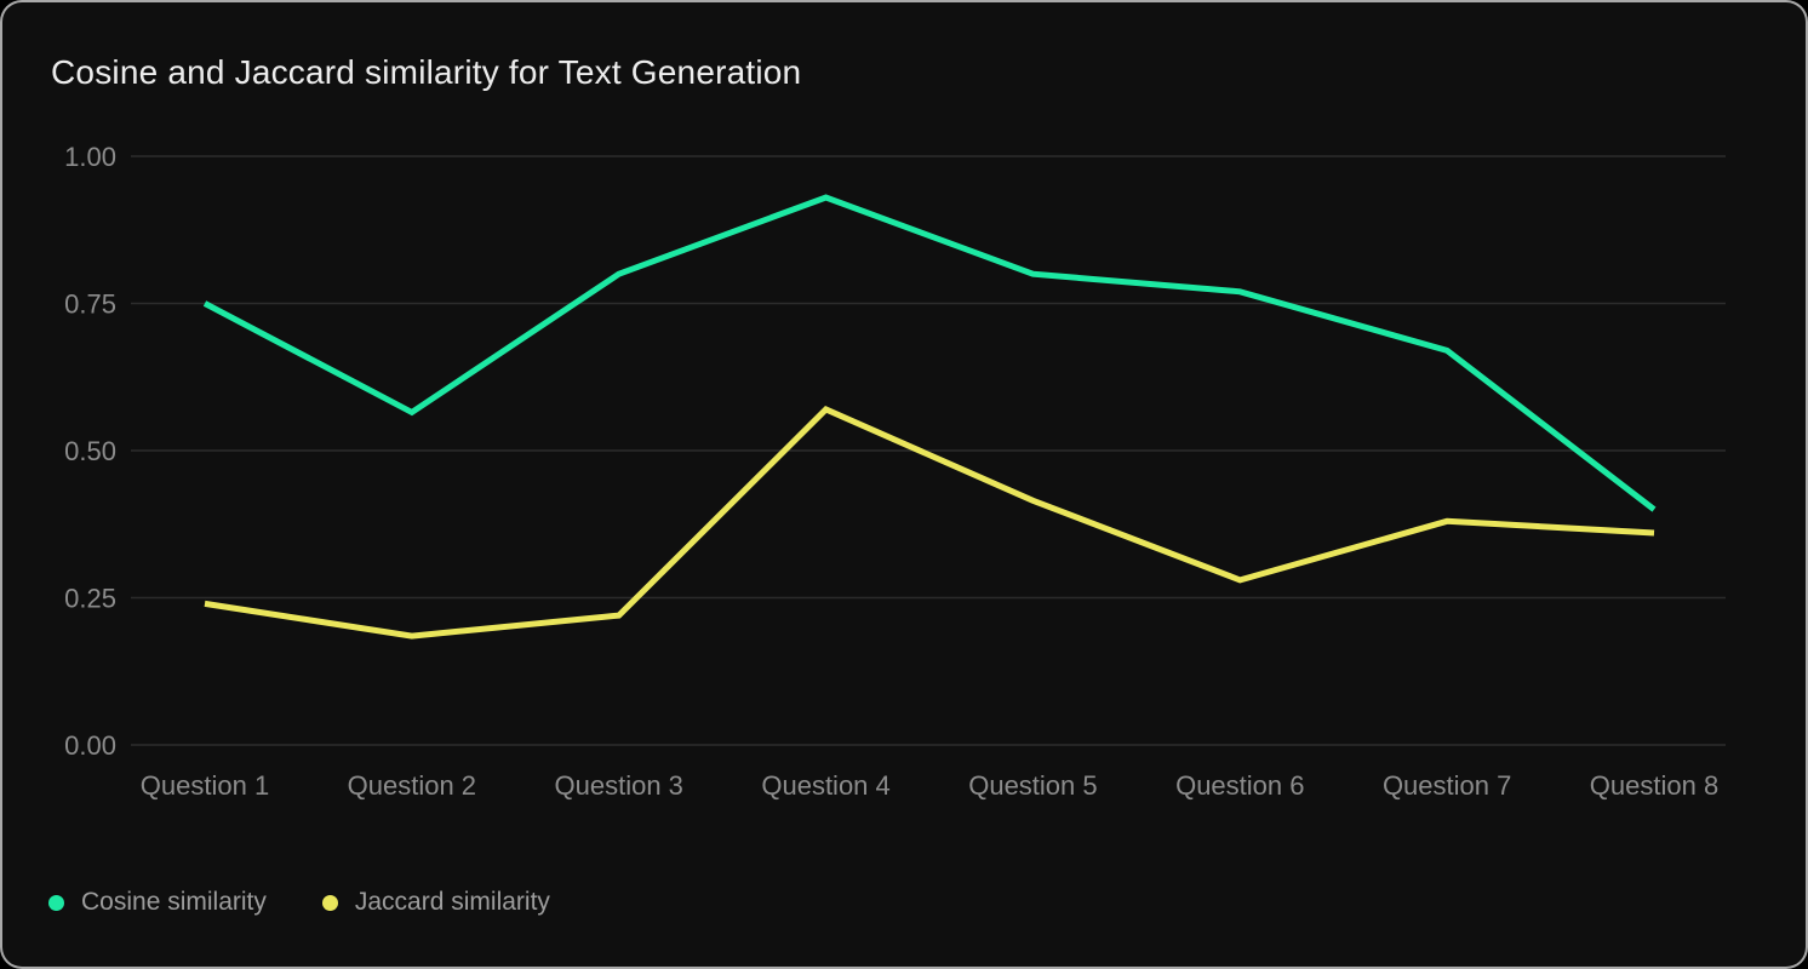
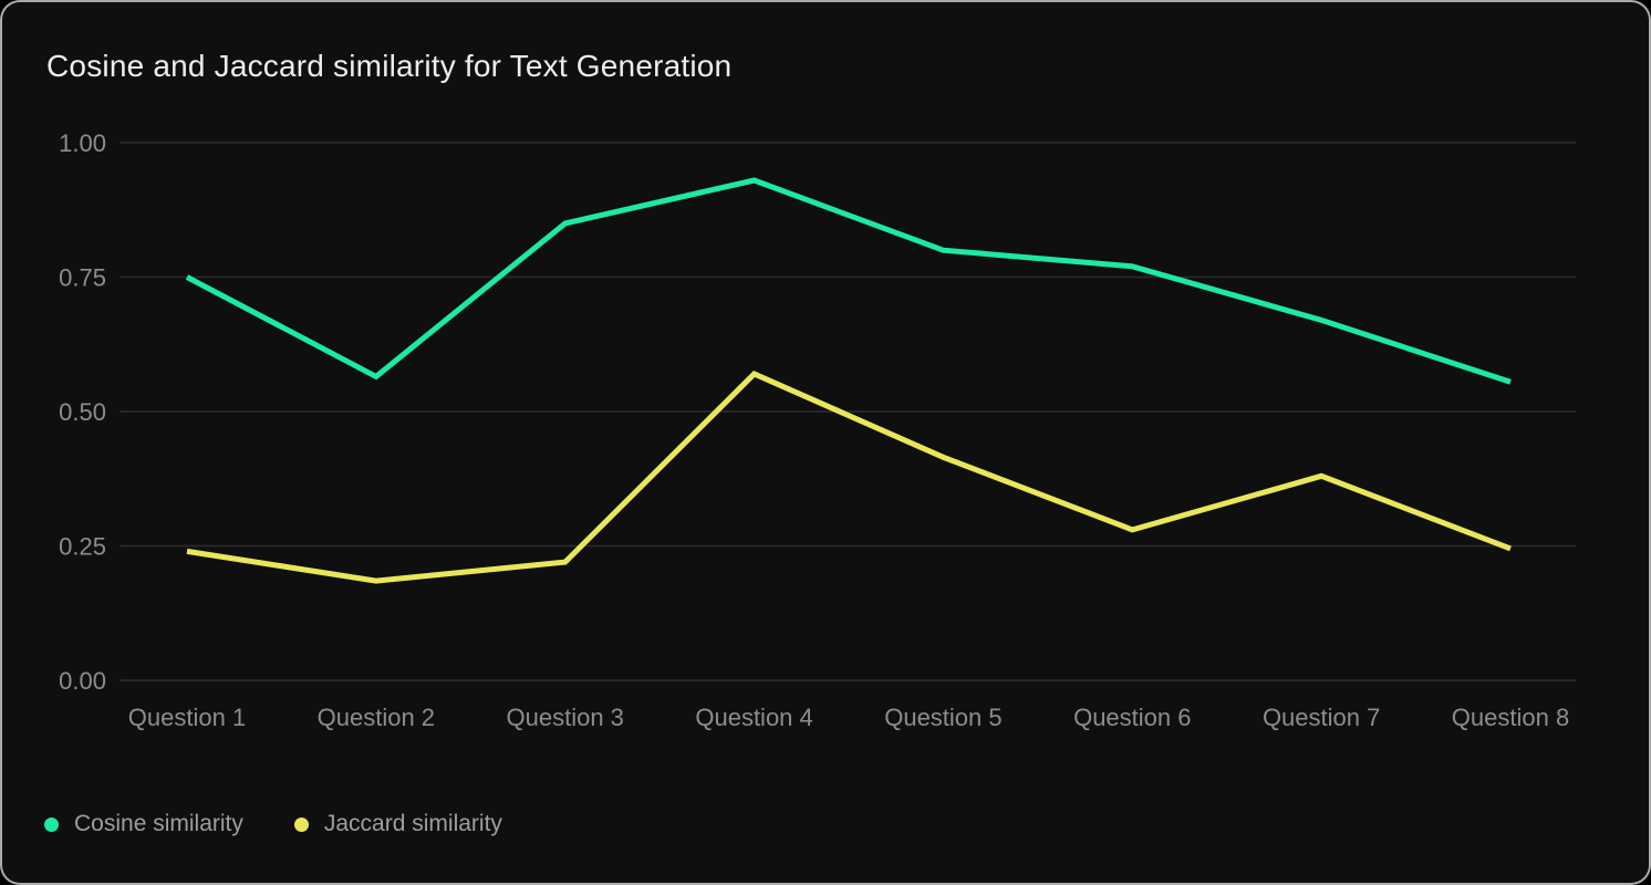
Cosine similarity/Question 3: 0.80 -> 0.85
Cosine similarity/Question 8: 0.40 -> 0.56
Jaccard similarity/Question 8: 0.36 -> 0.24
